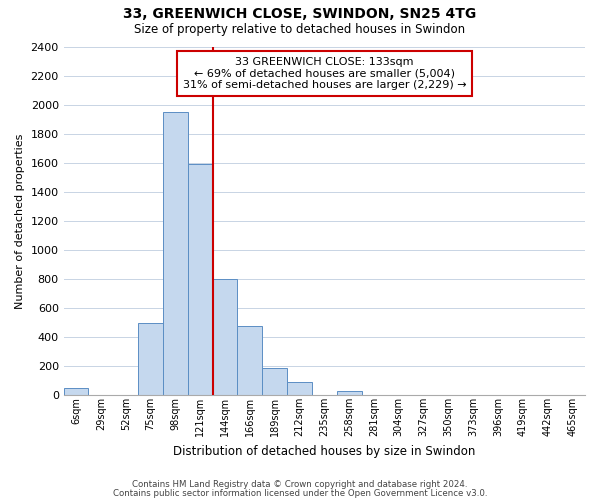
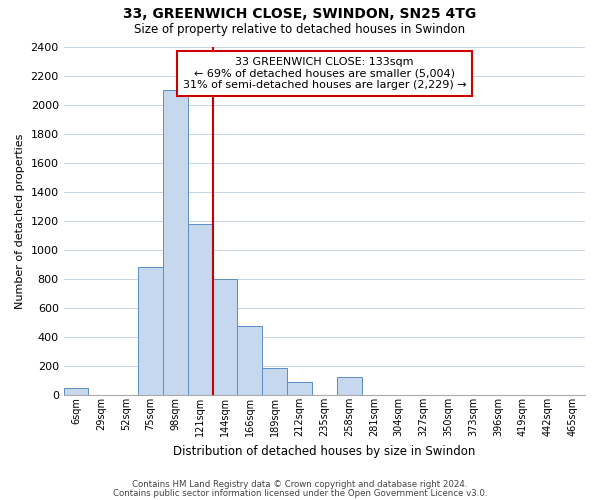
75sqm: 500 -> 880
98sqm: 1950 -> 2100
121sqm: 1590 -> 1180
258sqm: 30 -> 130
